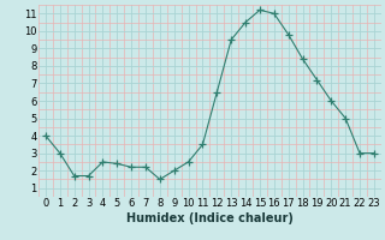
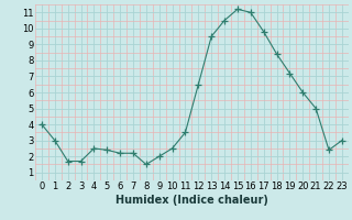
22: 3.0 -> 2.4
